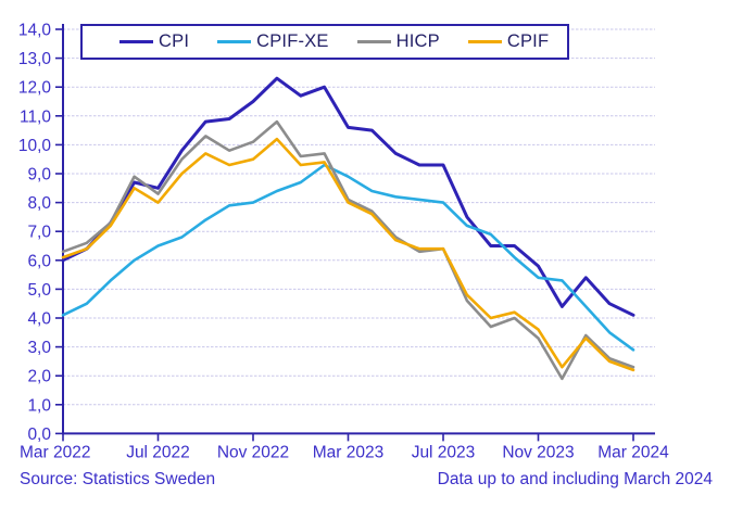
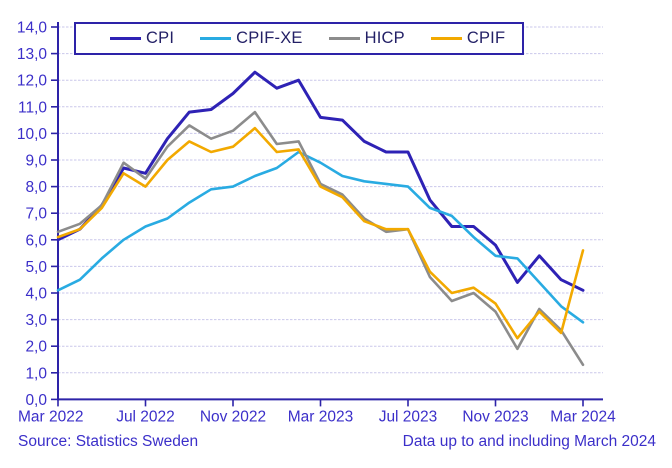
HICP/Mar 2024: 2,3 -> 1,3
CPIF/Mar 2024: 2,2 -> 5,6
